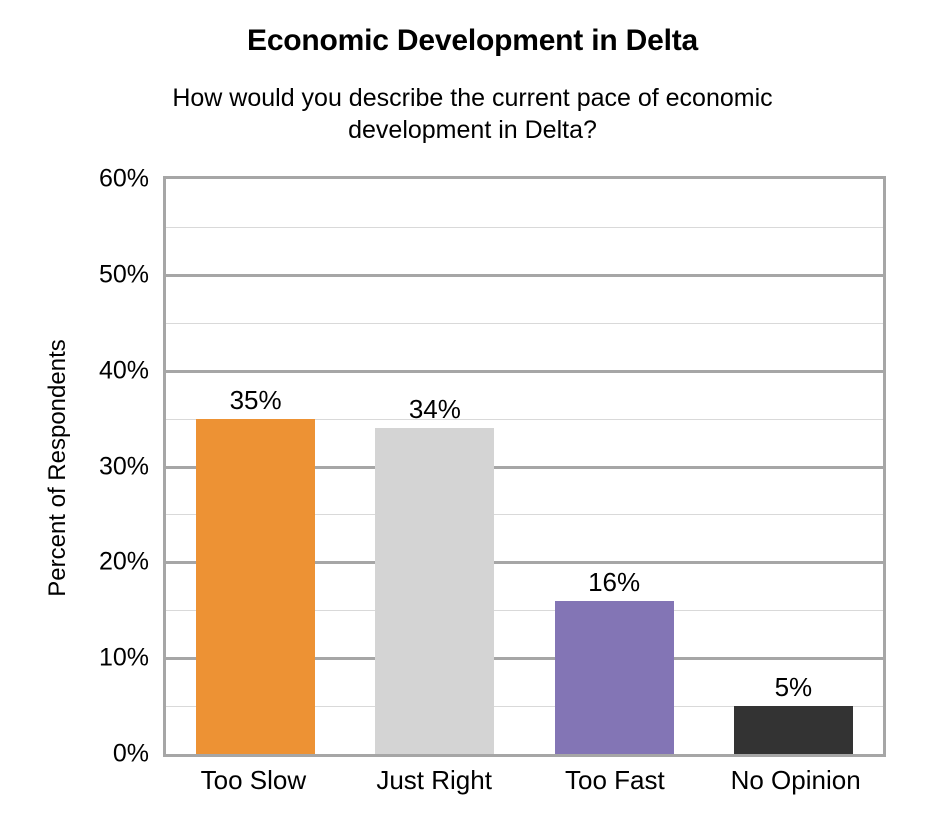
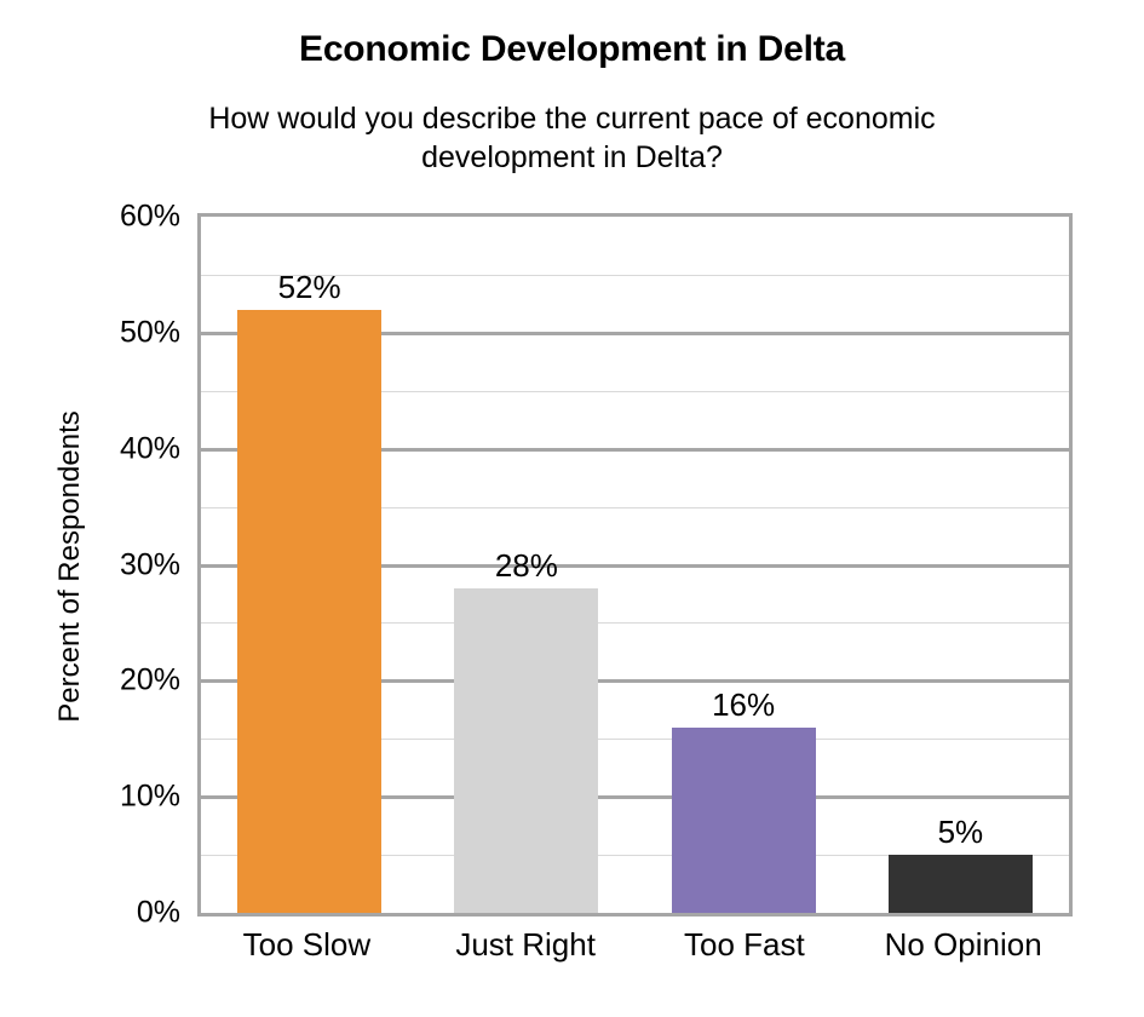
Too Slow: 35% -> 52%
Just Right: 34% -> 28%
